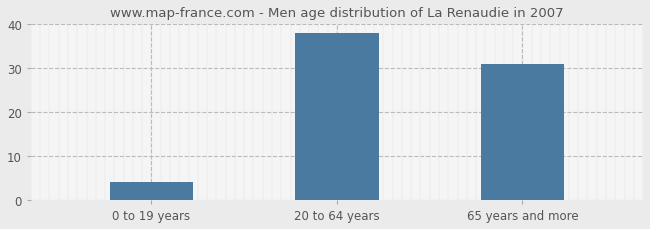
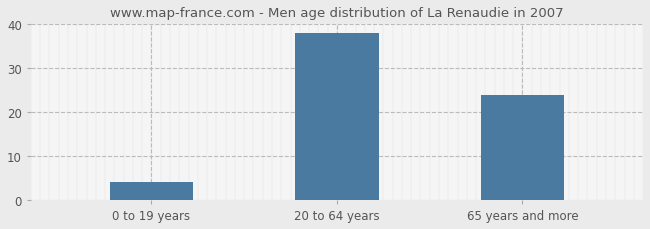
65 years and more: 31 -> 24
